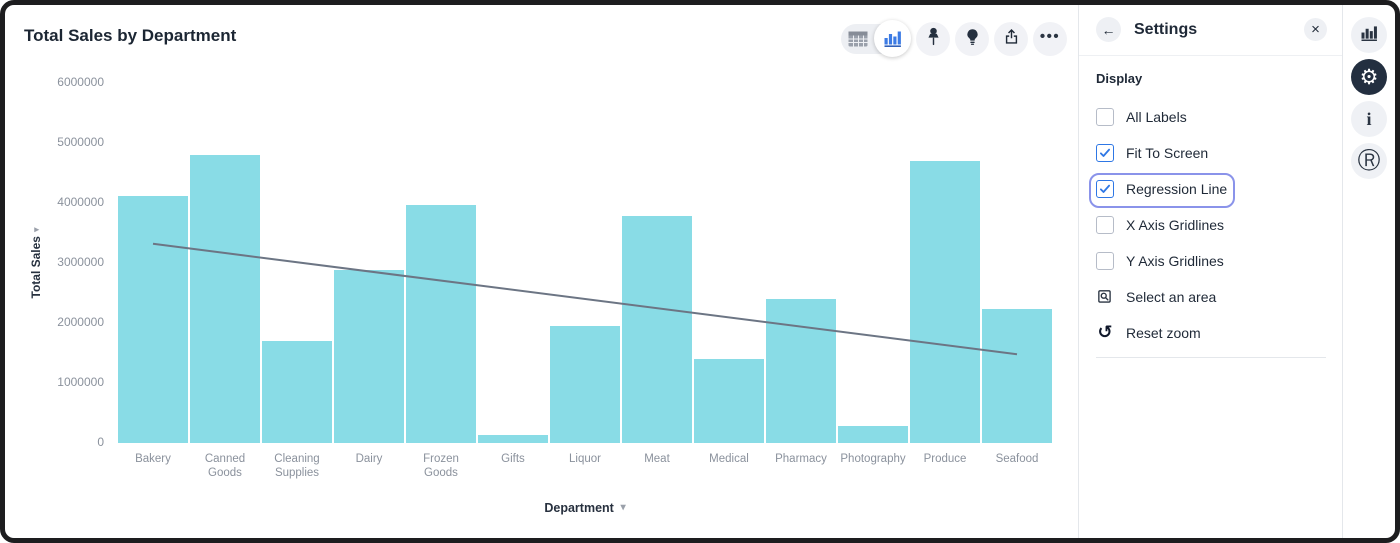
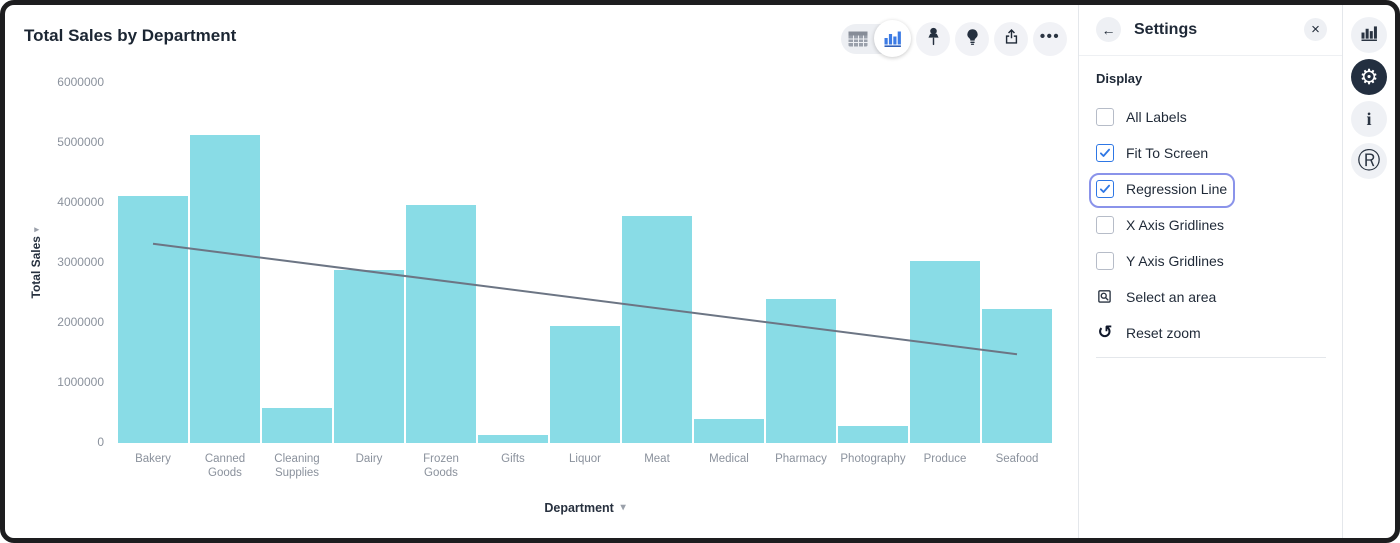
Canned Goods: 4800000 -> 5100000
Cleaning Supplies: 1700000 -> 600000
Medical: 1400000 -> 400000
Produce: 4700000 -> 3000000
